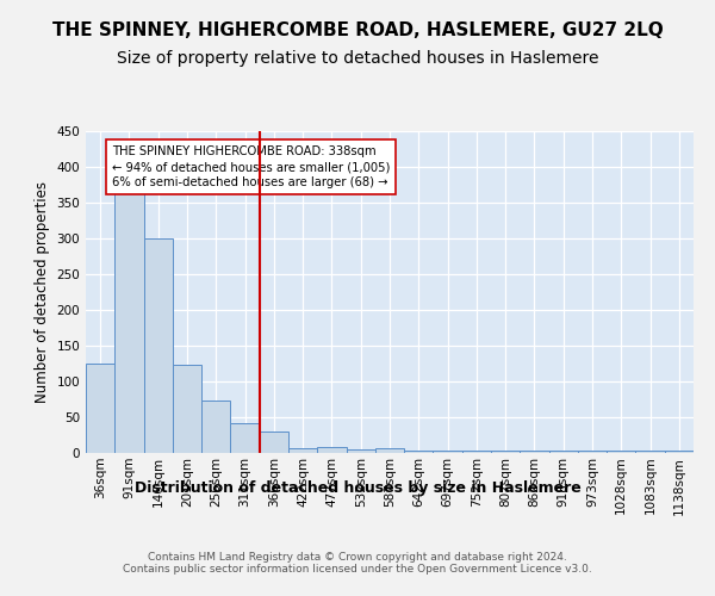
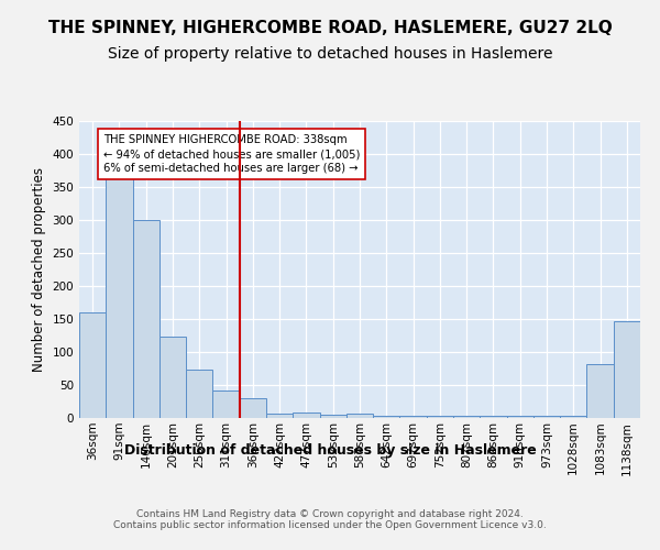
36sqm: 125 -> 160
1083sqm: 4 -> 82
1138sqm: 4 -> 146
